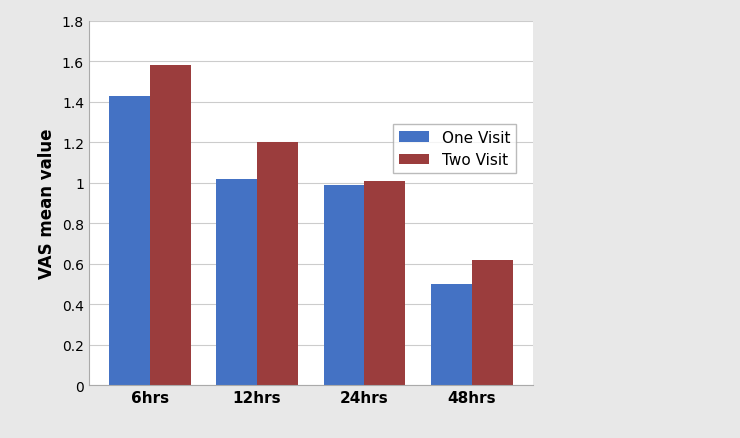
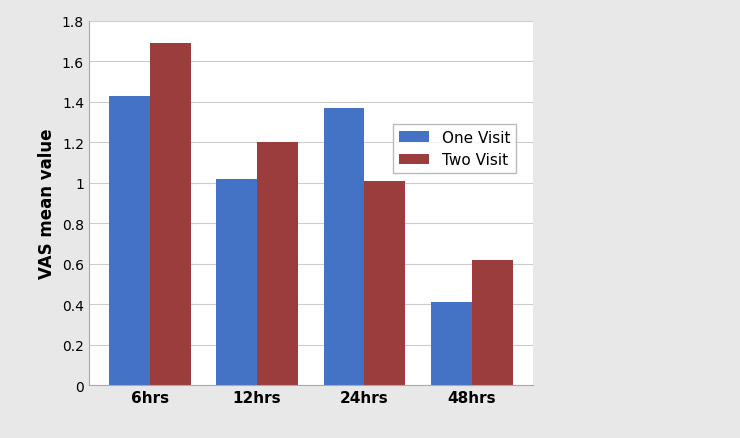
Two Visit/6hrs: 1.58 -> 1.69
One Visit/24hrs: 0.99 -> 1.37
One Visit/48hrs: 0.50 -> 0.41
